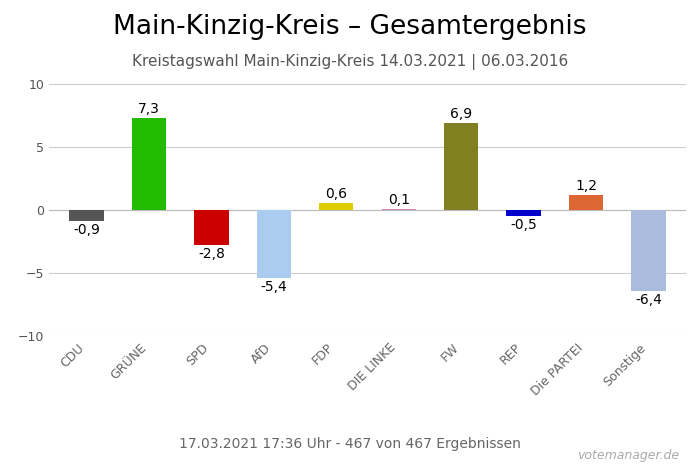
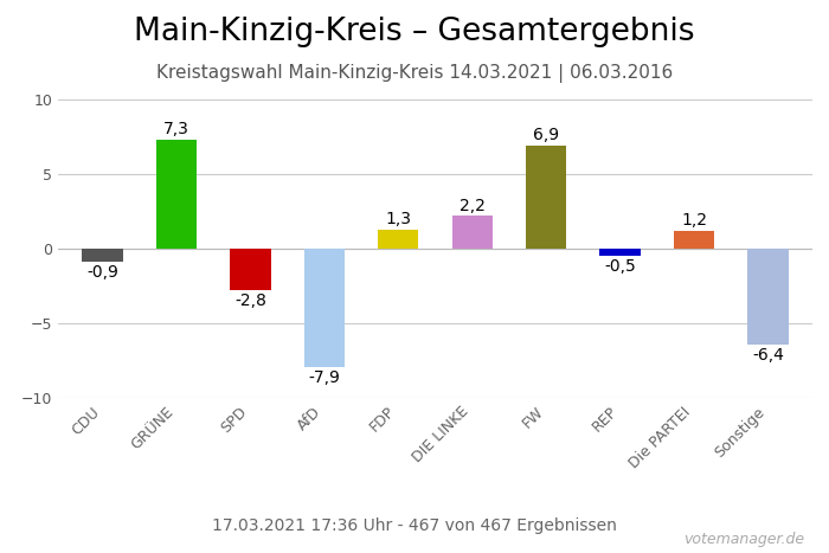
AfD: -5,4 -> -7,9
FDP: 0,6 -> 1,3
DIE LINKE: 0,1 -> 2,2
